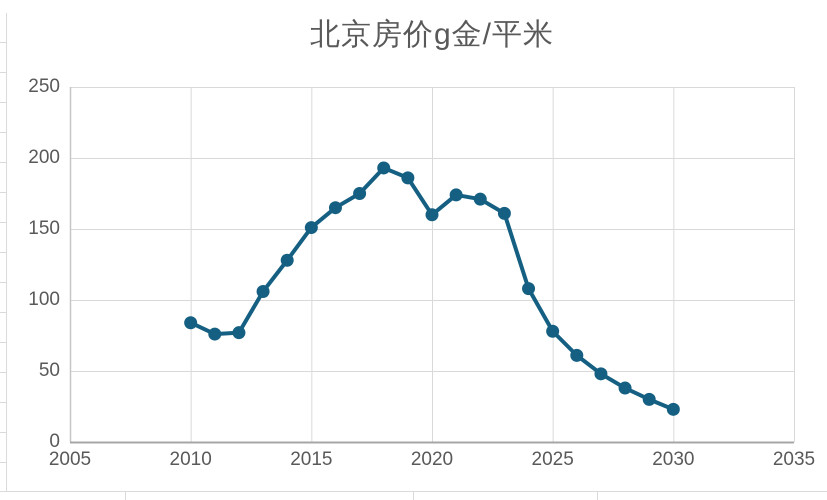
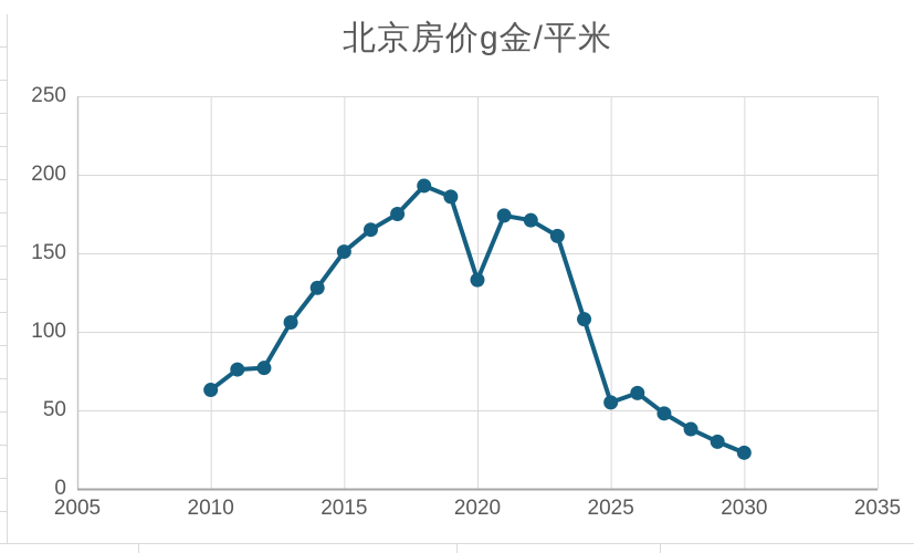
2010: 84 -> 63
2020: 160 -> 133
2025: 78 -> 55
